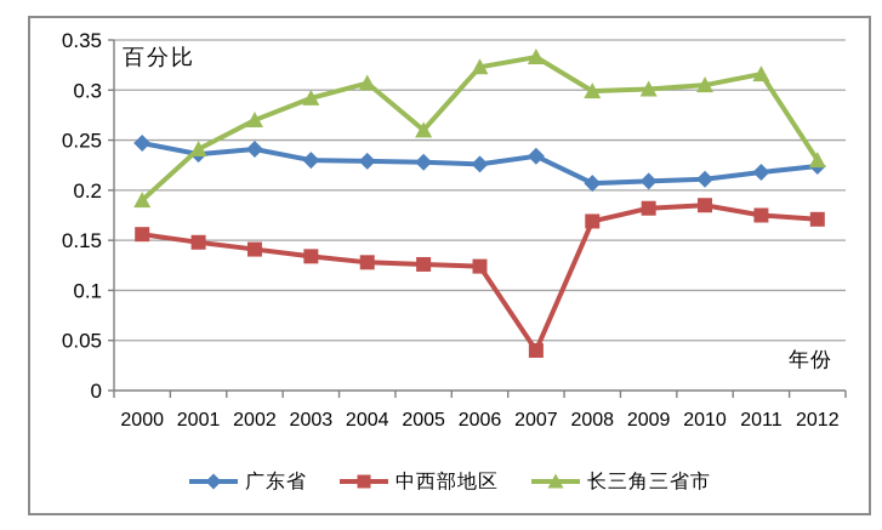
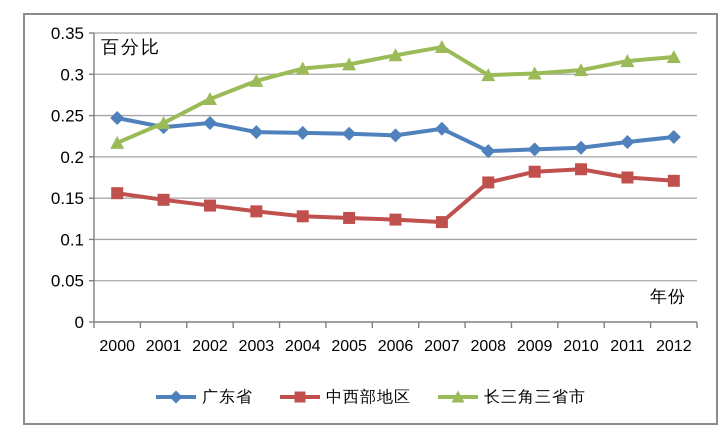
长三角三省市/2000: 0.19 -> 0.22
长三角三省市/2005: 0.26 -> 0.31
中西部地区/2007: 0.04 -> 0.12
长三角三省市/2012: 0.23 -> 0.32
